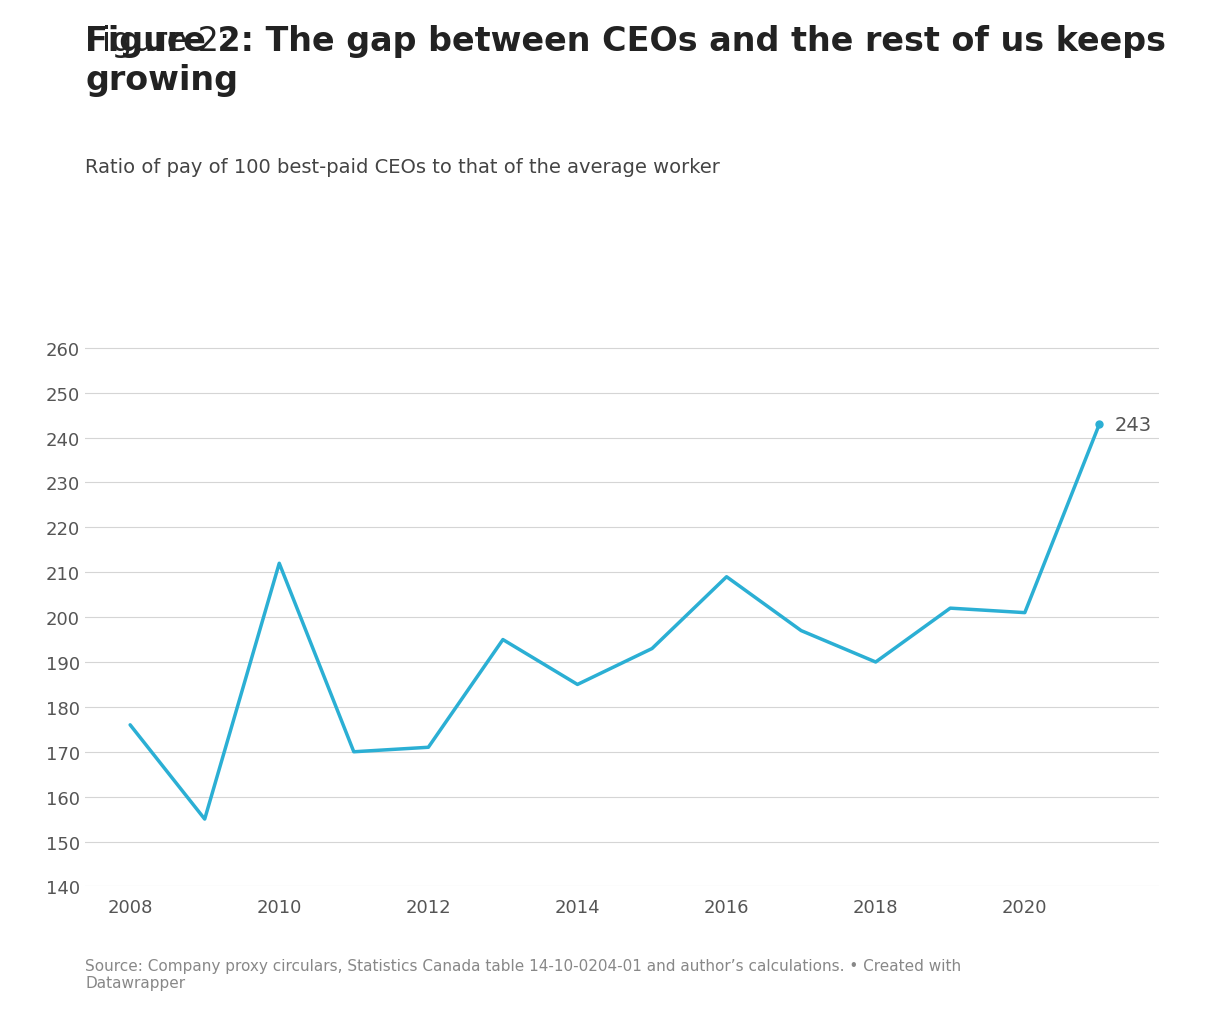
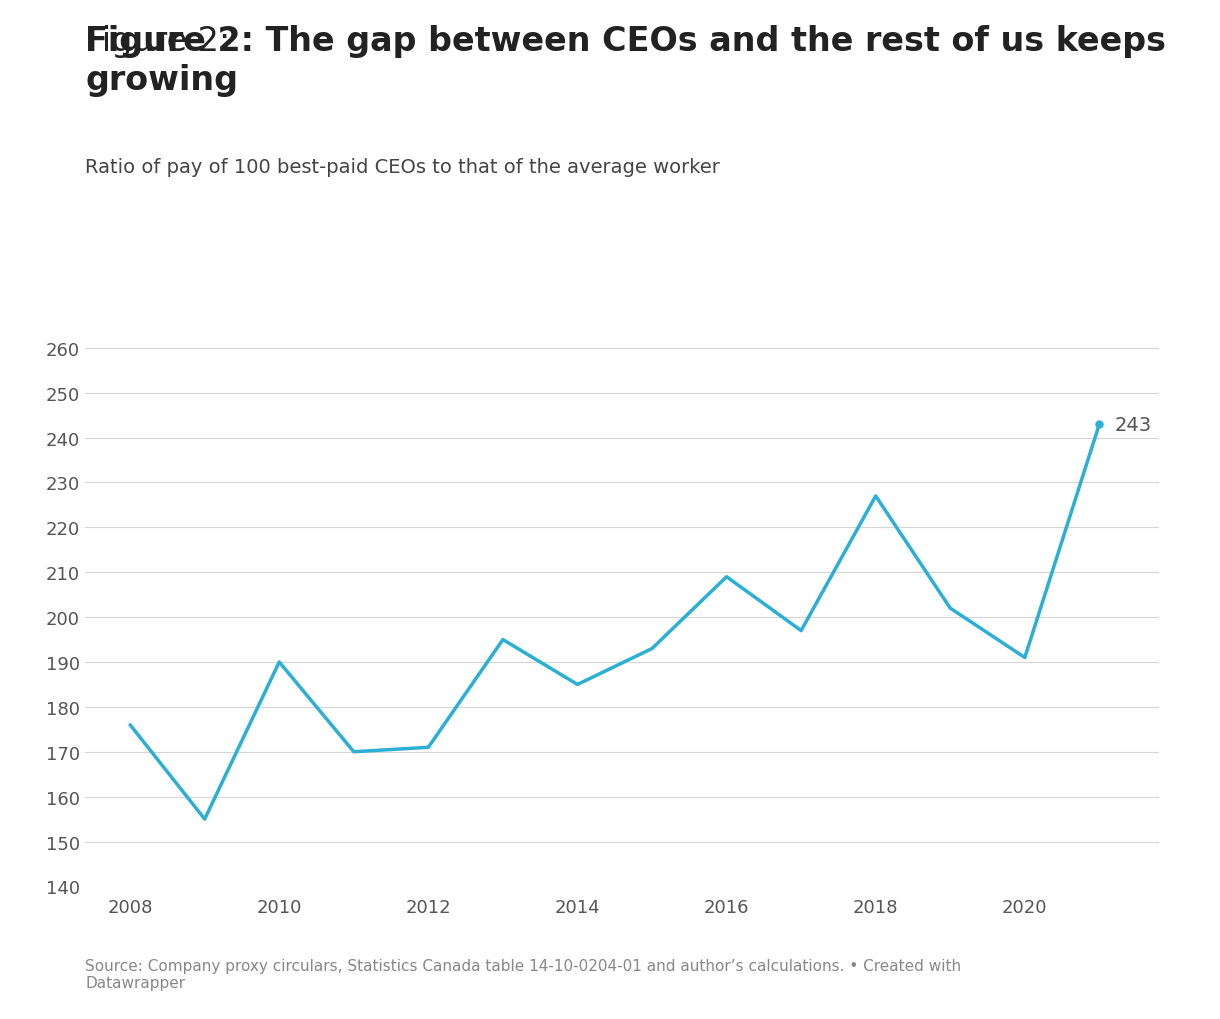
2010: 212 -> 190
2018: 190 -> 227
2020: 201 -> 191
